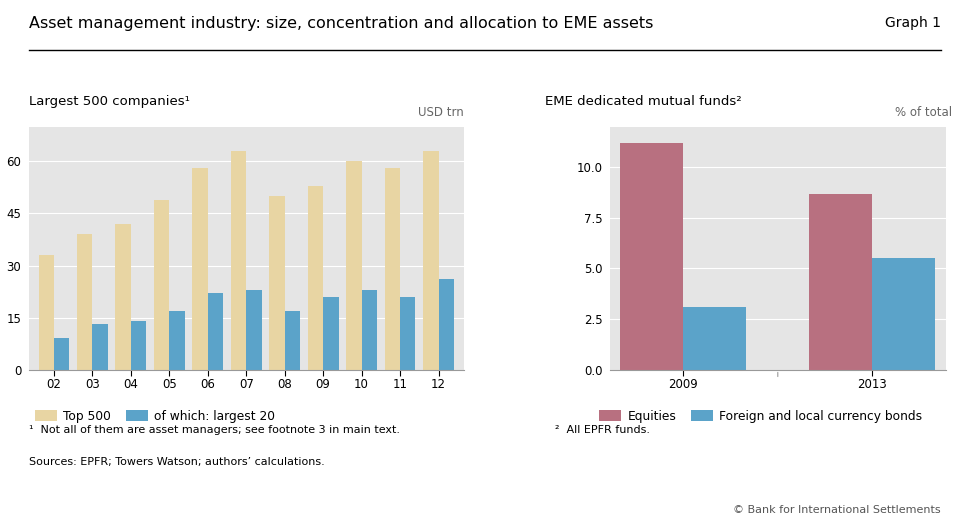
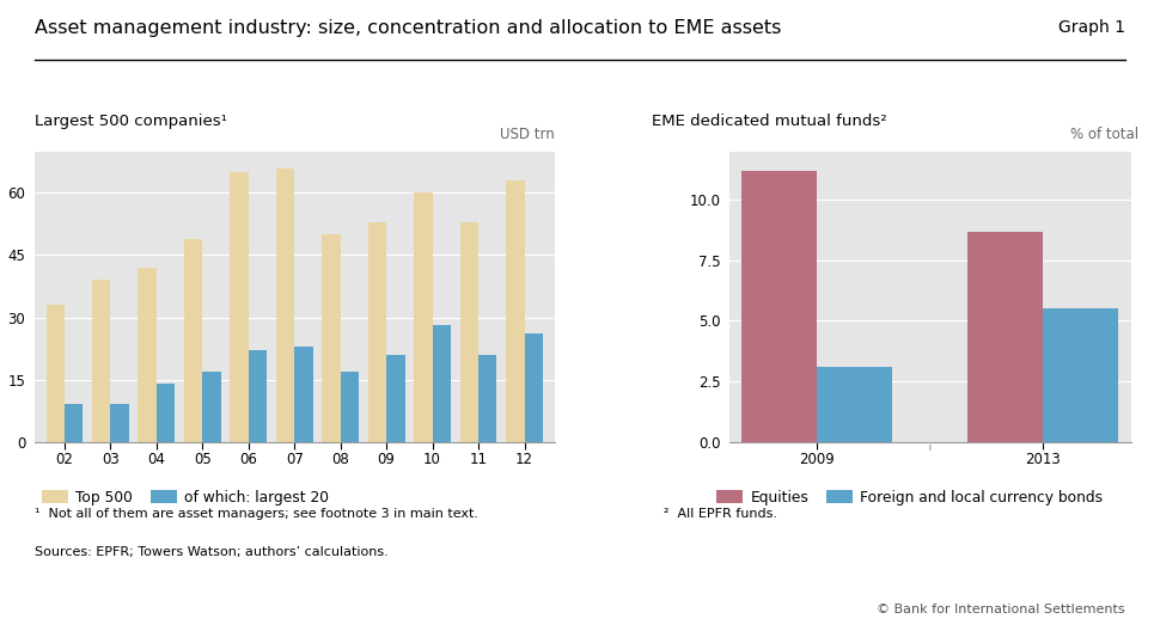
of which: largest 20/03: 13 -> 9
Top 500/06: 58 -> 65
Top 500/07: 63 -> 66
of which: largest 20/10: 23 -> 28
Top 500/11: 58 -> 53
